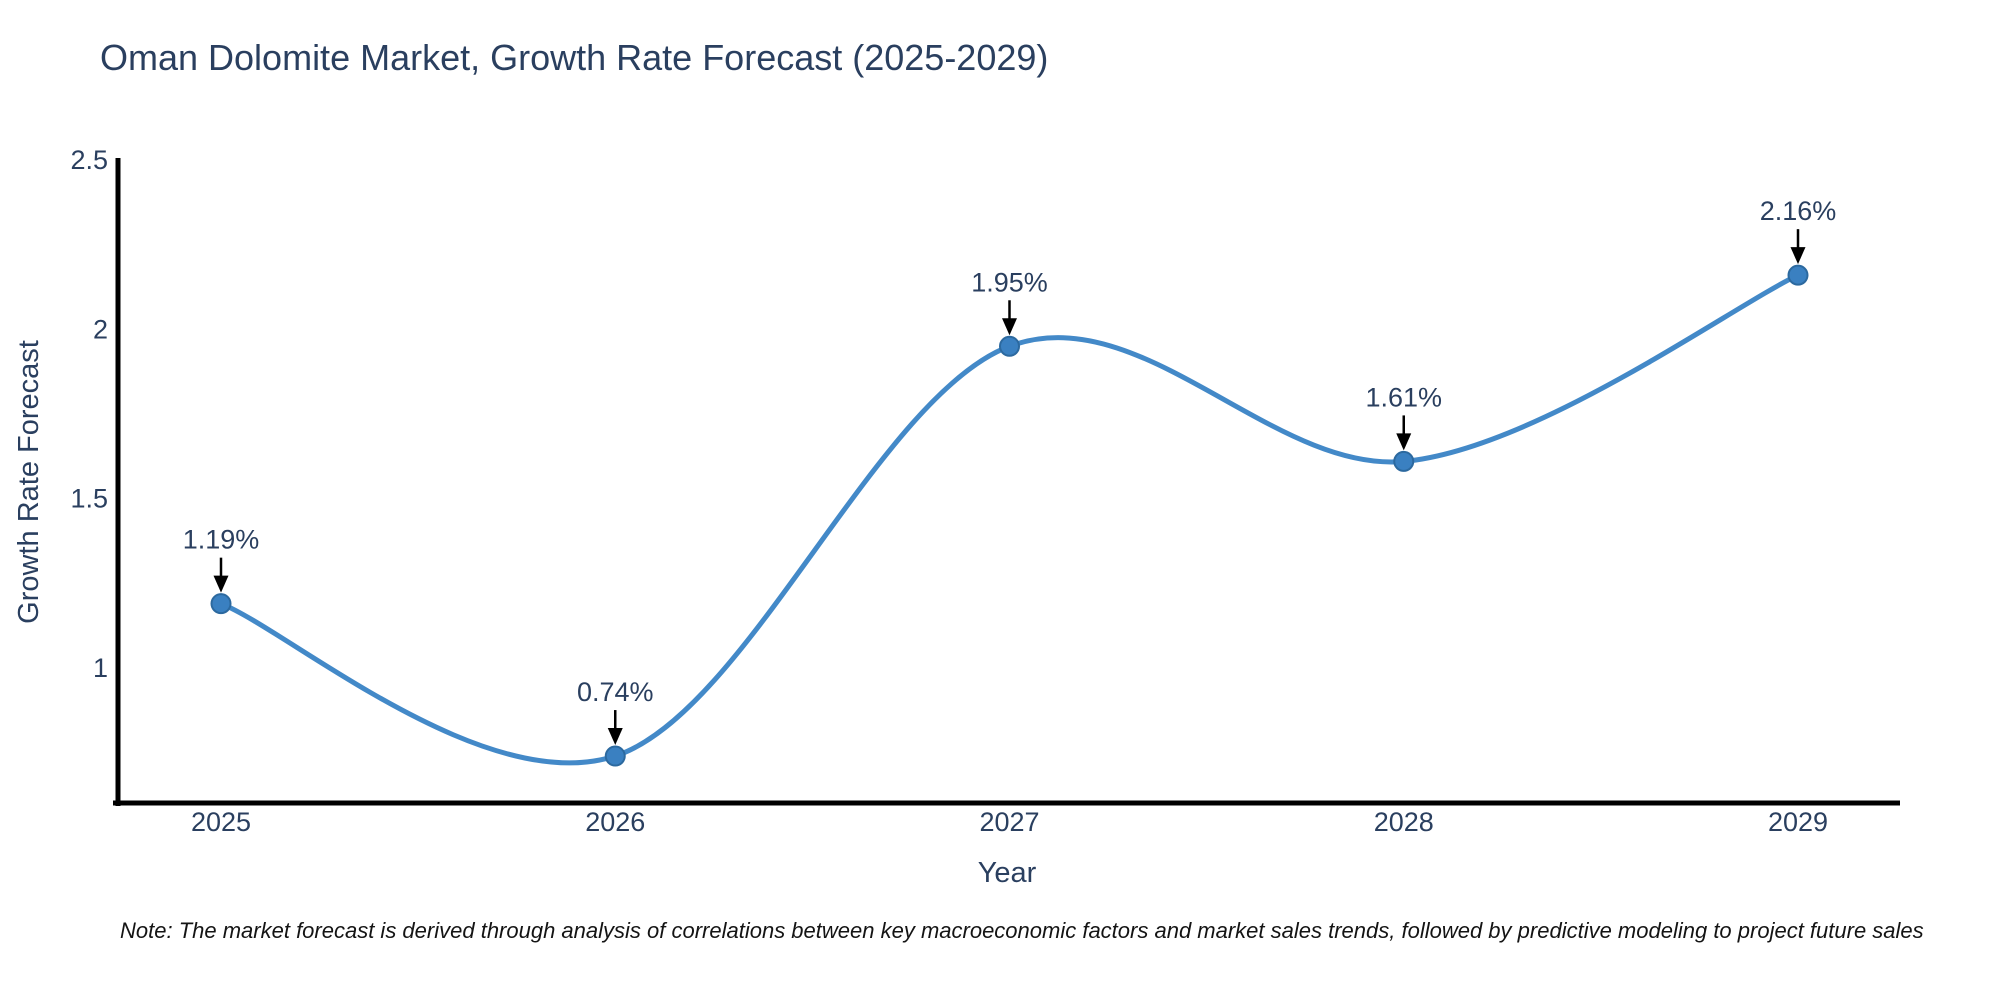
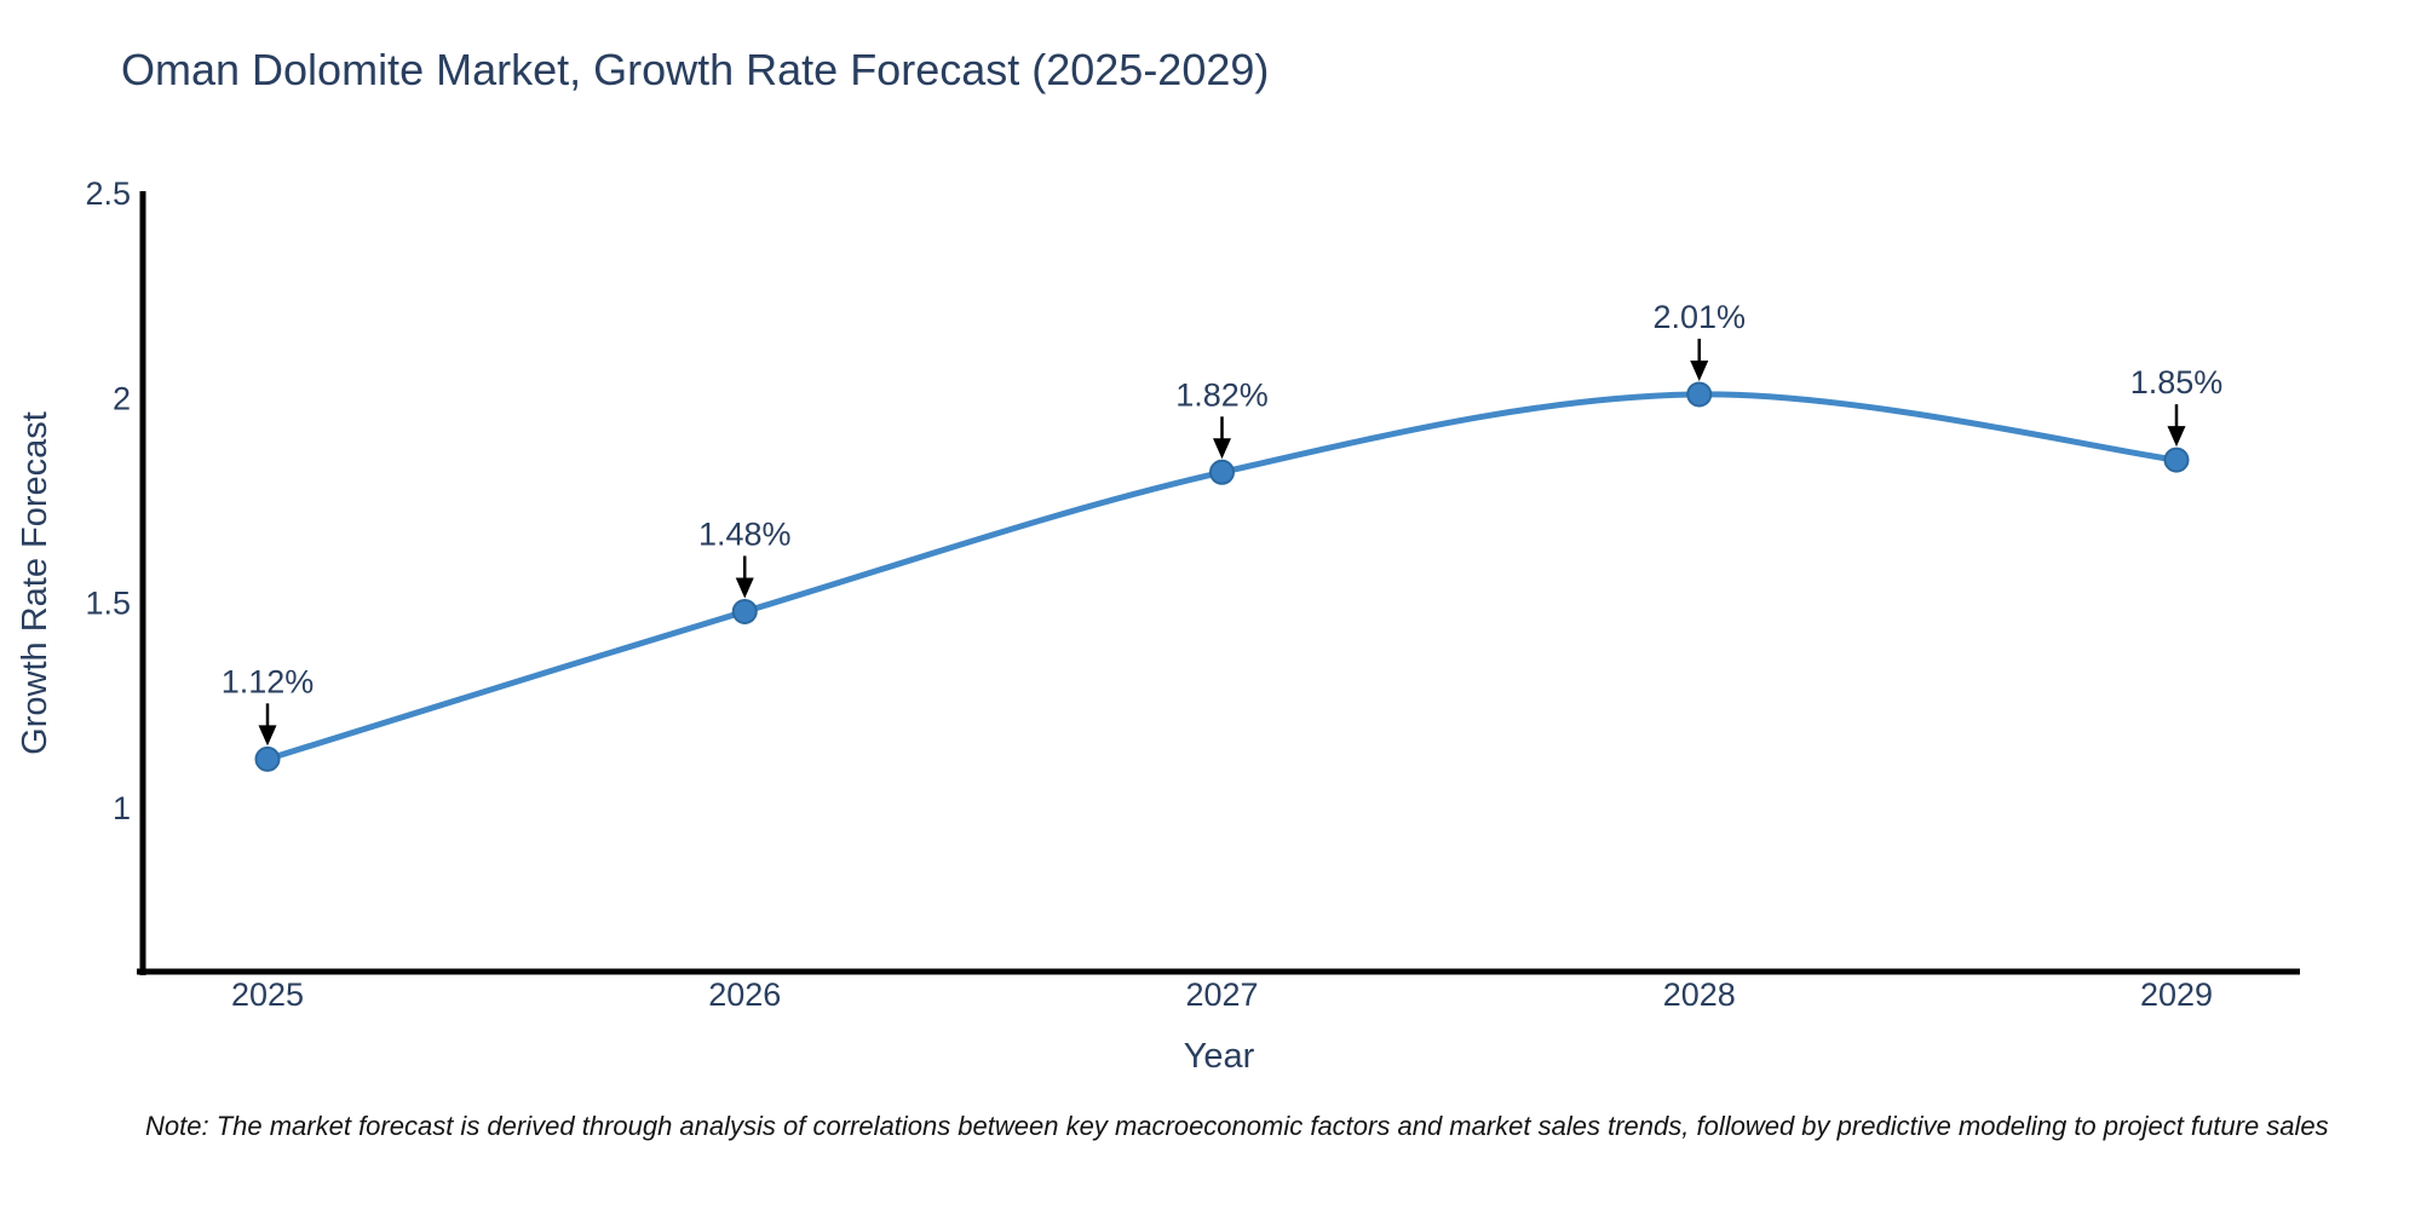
2025: 1.19% -> 1.12%
2026: 0.74% -> 1.48%
2027: 1.95% -> 1.82%
2028: 1.61% -> 2.01%
2029: 2.16% -> 1.85%
